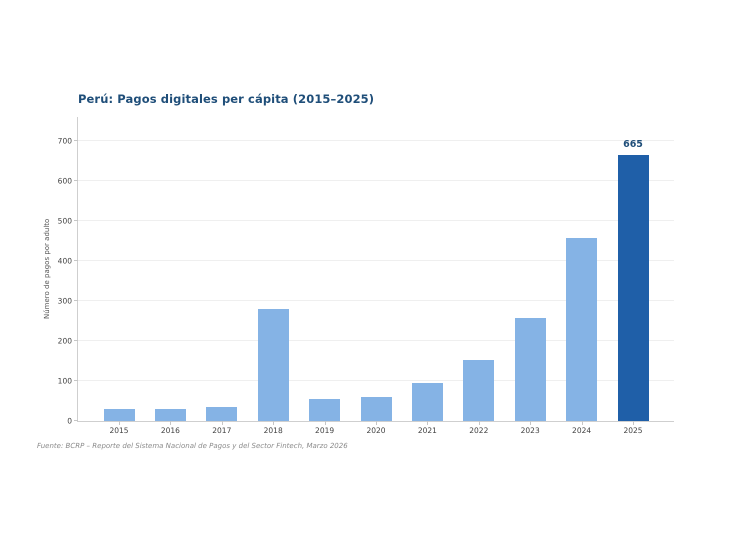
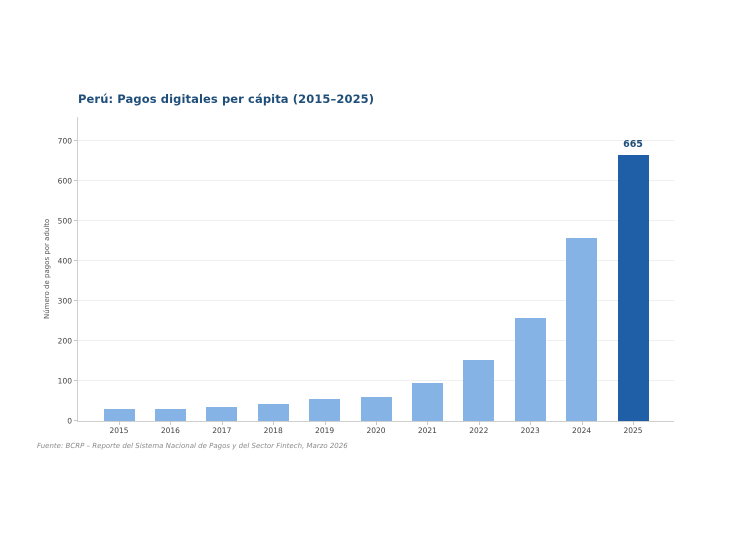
2018: 280 -> 40
